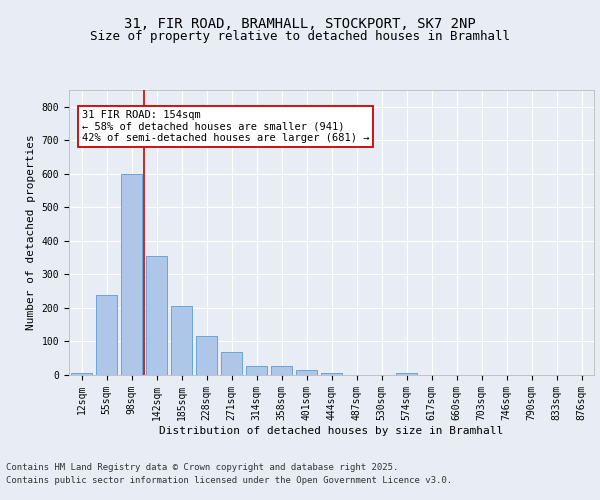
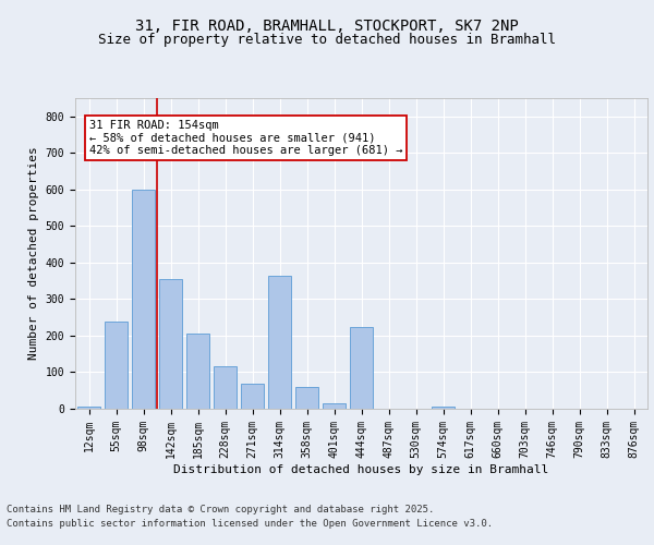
314sqm: 28 -> 365
358sqm: 27 -> 60
444sqm: 5 -> 225
